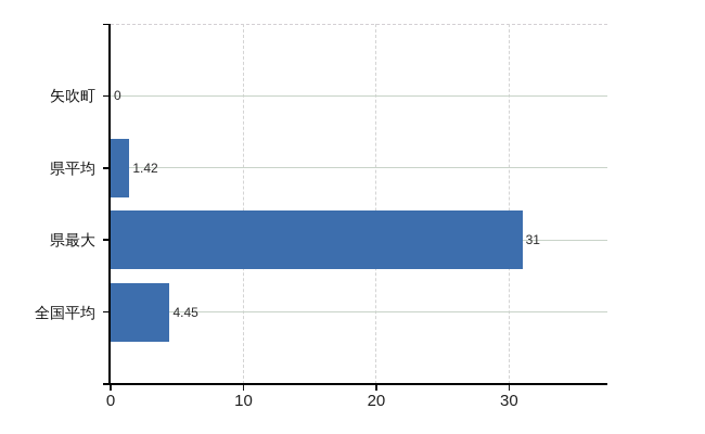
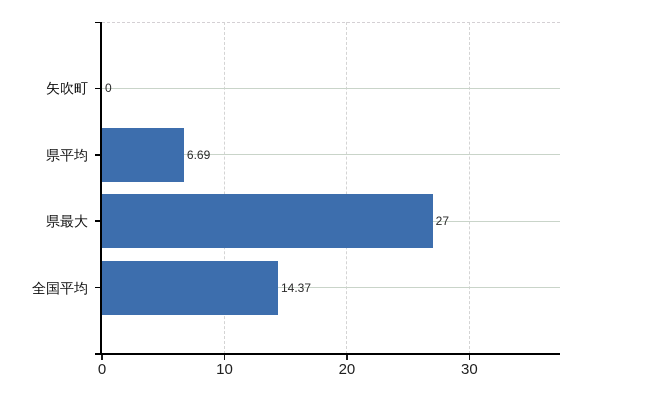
県平均: 1.42 -> 6.69
県最大: 31 -> 27
全国平均: 4.45 -> 14.37
